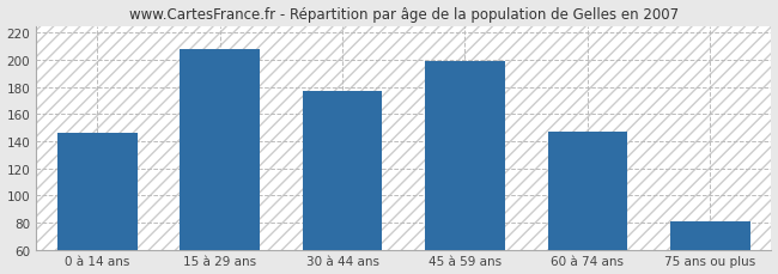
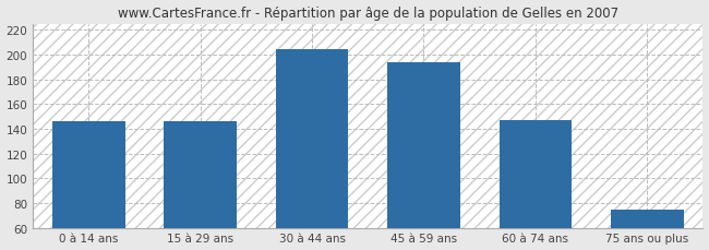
15 à 29 ans: 208 -> 146
30 à 44 ans: 177 -> 204
45 à 59 ans: 199 -> 194
75 ans ou plus: 81 -> 75
